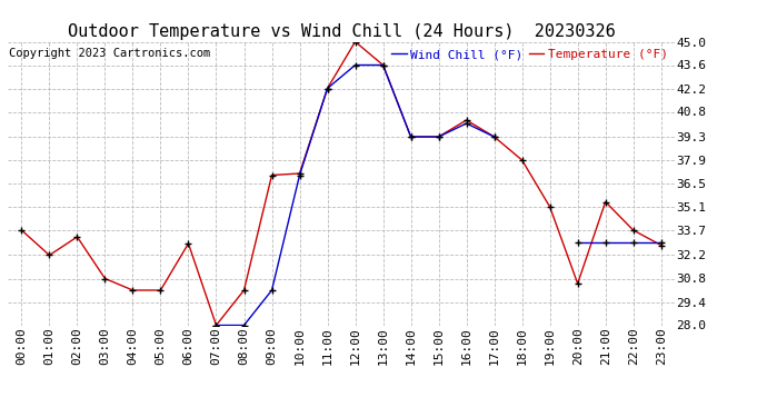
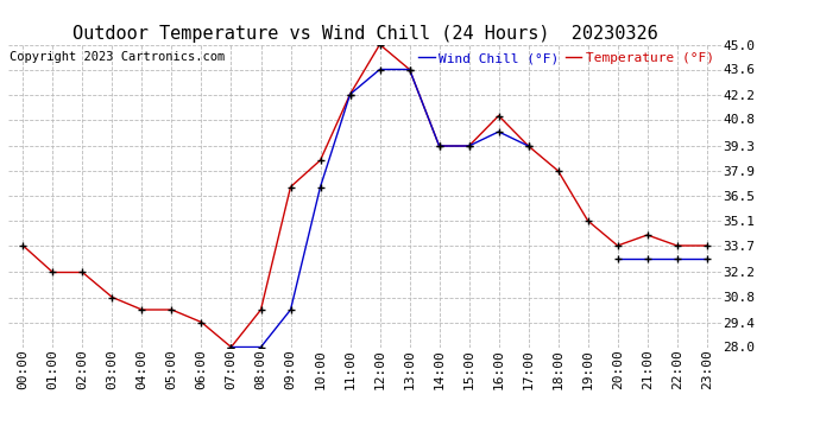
Temperature (°F)/02:00: 33.3 -> 32.2
Temperature (°F)/06:00: 32.9 -> 29.4
Temperature (°F)/10:00: 37.1 -> 38.5
Temperature (°F)/16:00: 40.3 -> 41.0
Temperature (°F)/20:00: 30.5 -> 33.7
Temperature (°F)/21:00: 35.4 -> 34.3
Temperature (°F)/23:00: 32.8 -> 33.7
